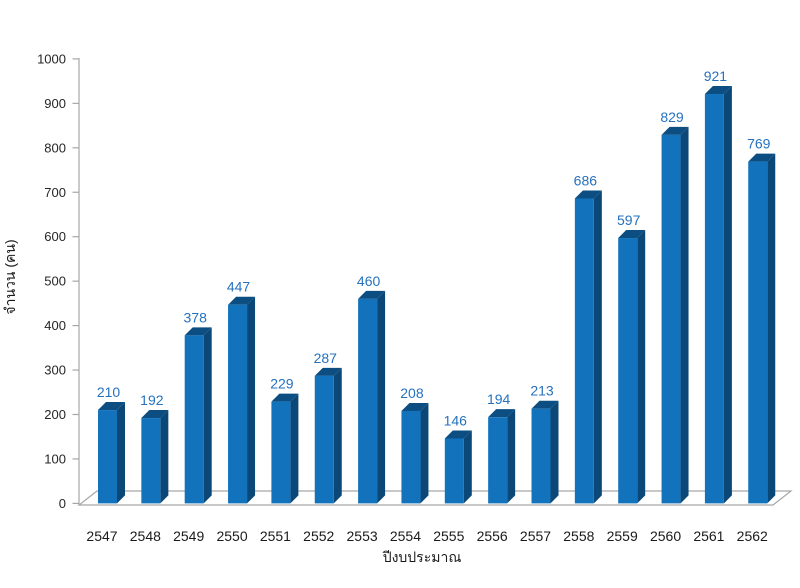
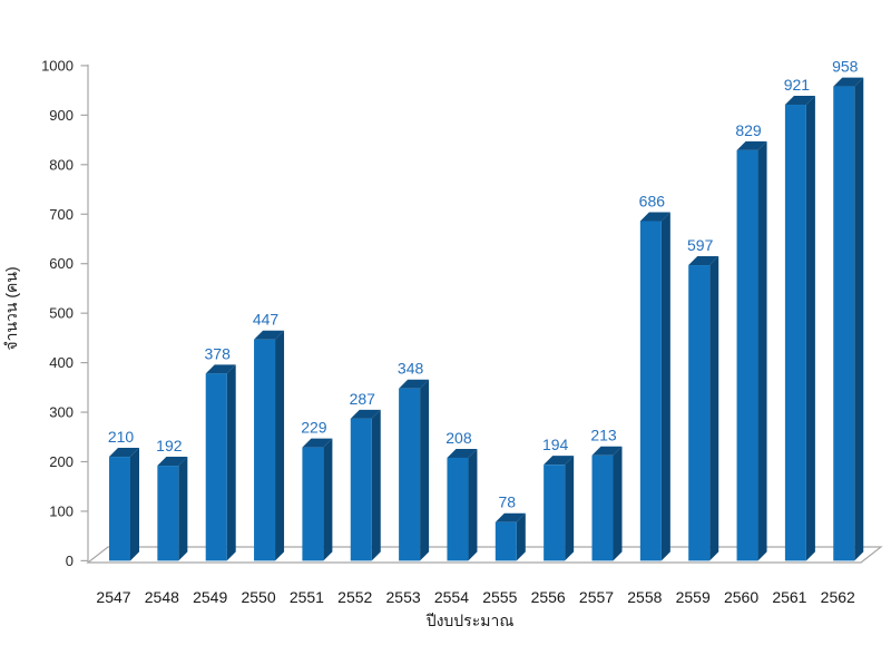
2553: 460 -> 348
2555: 146 -> 78
2562: 769 -> 958
